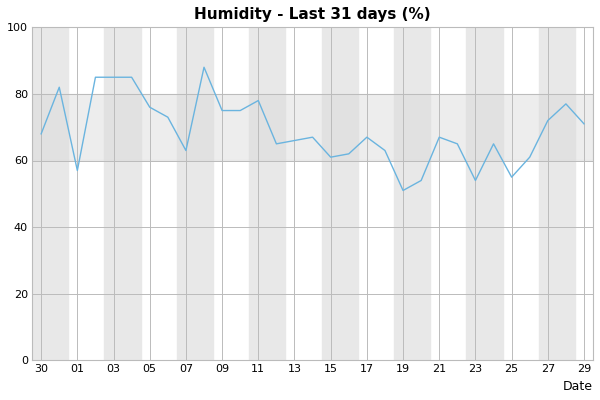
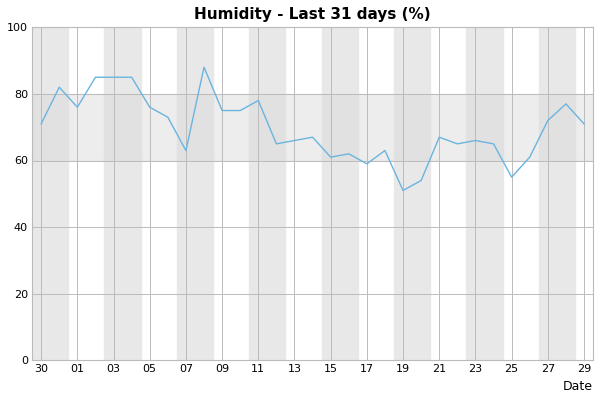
30: 68 -> 71
01: 57 -> 76
17: 67 -> 59
23: 54 -> 66
